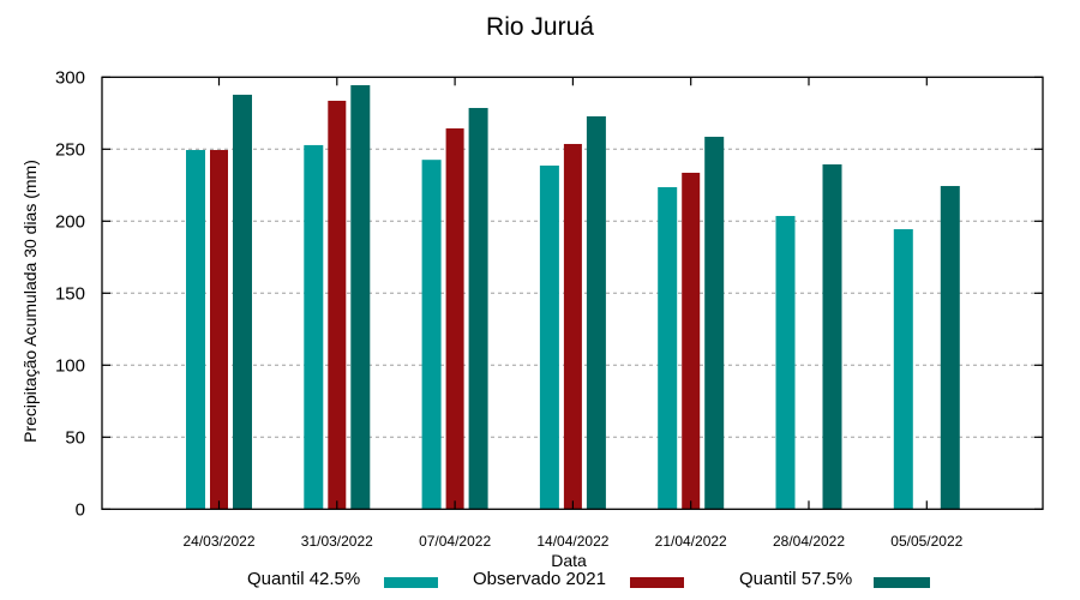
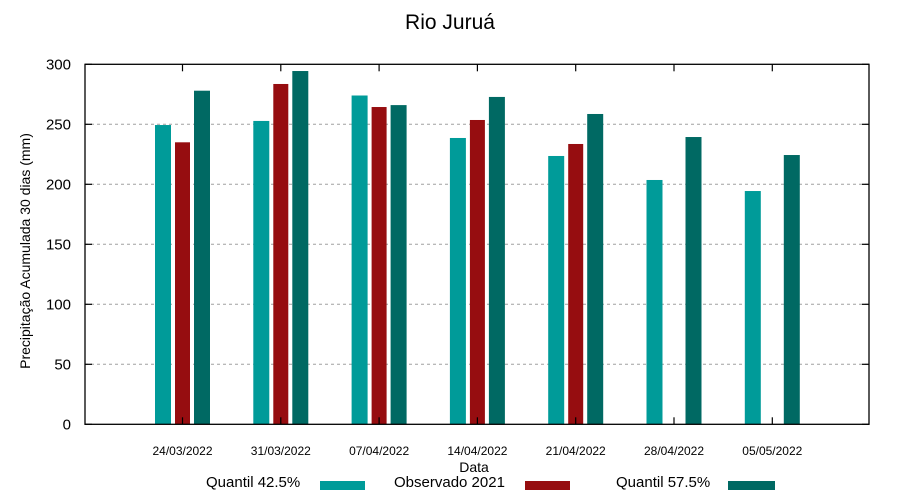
Observado 2021/24/03/2022: 249 -> 235
Quantil 57.5%/24/03/2022: 288 -> 278
Quantil 42.5%/07/04/2022: 243 -> 274
Quantil 57.5%/07/04/2022: 279 -> 266
